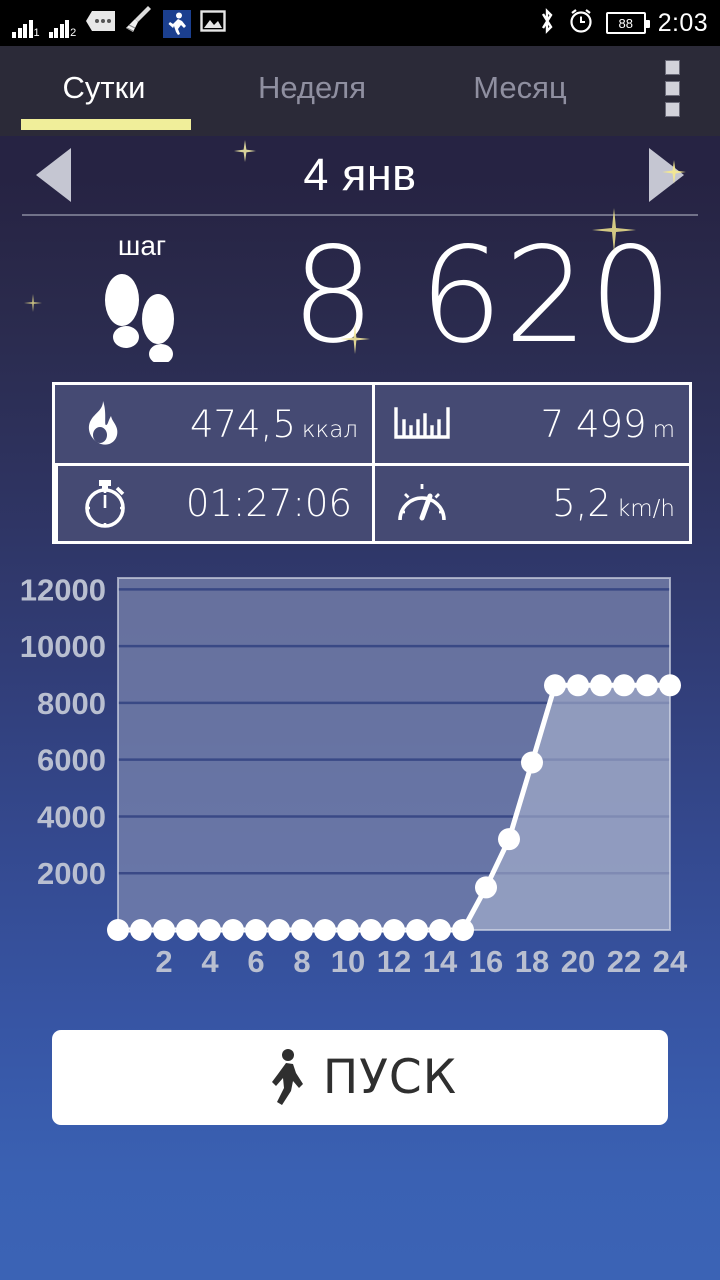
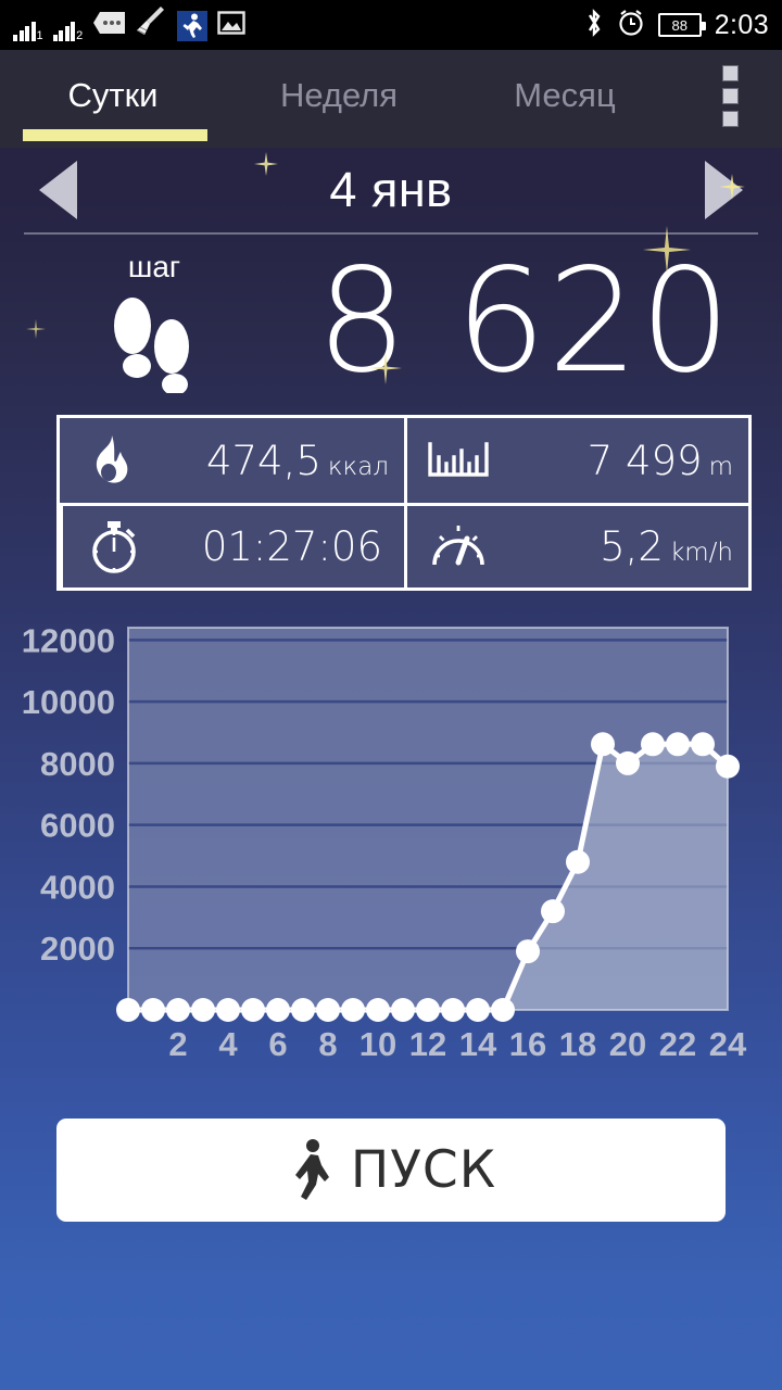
16: 1500 -> 1900
18: 5900 -> 4800
20: 8600 -> 8000
24: 8600 -> 7900
